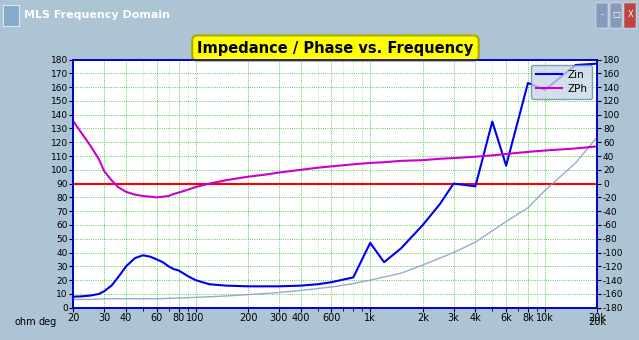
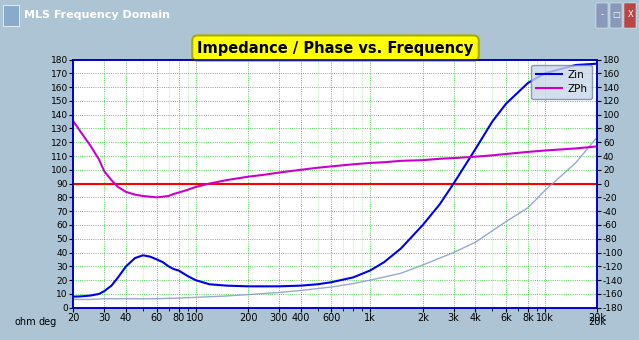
Zin/1k: 47 -> 27
Zin/4k: 88 -> 115
Zin/6k: 103 -> 148
Zin/10k: 158 -> 170
